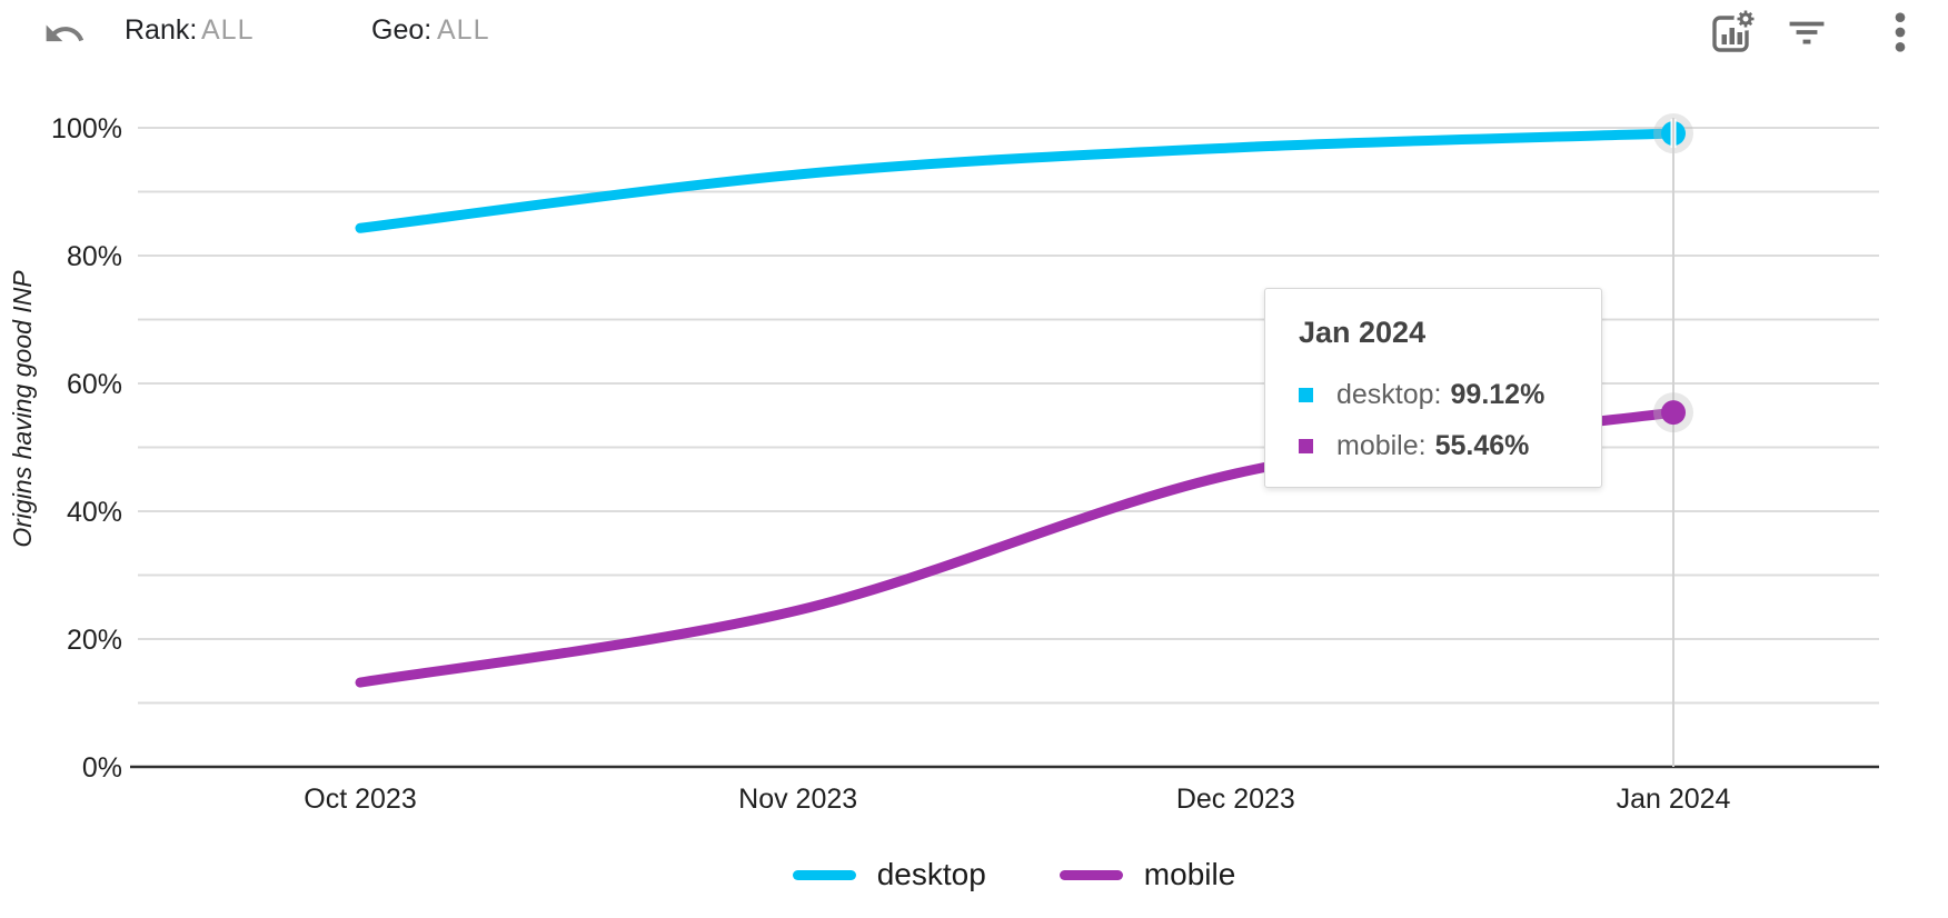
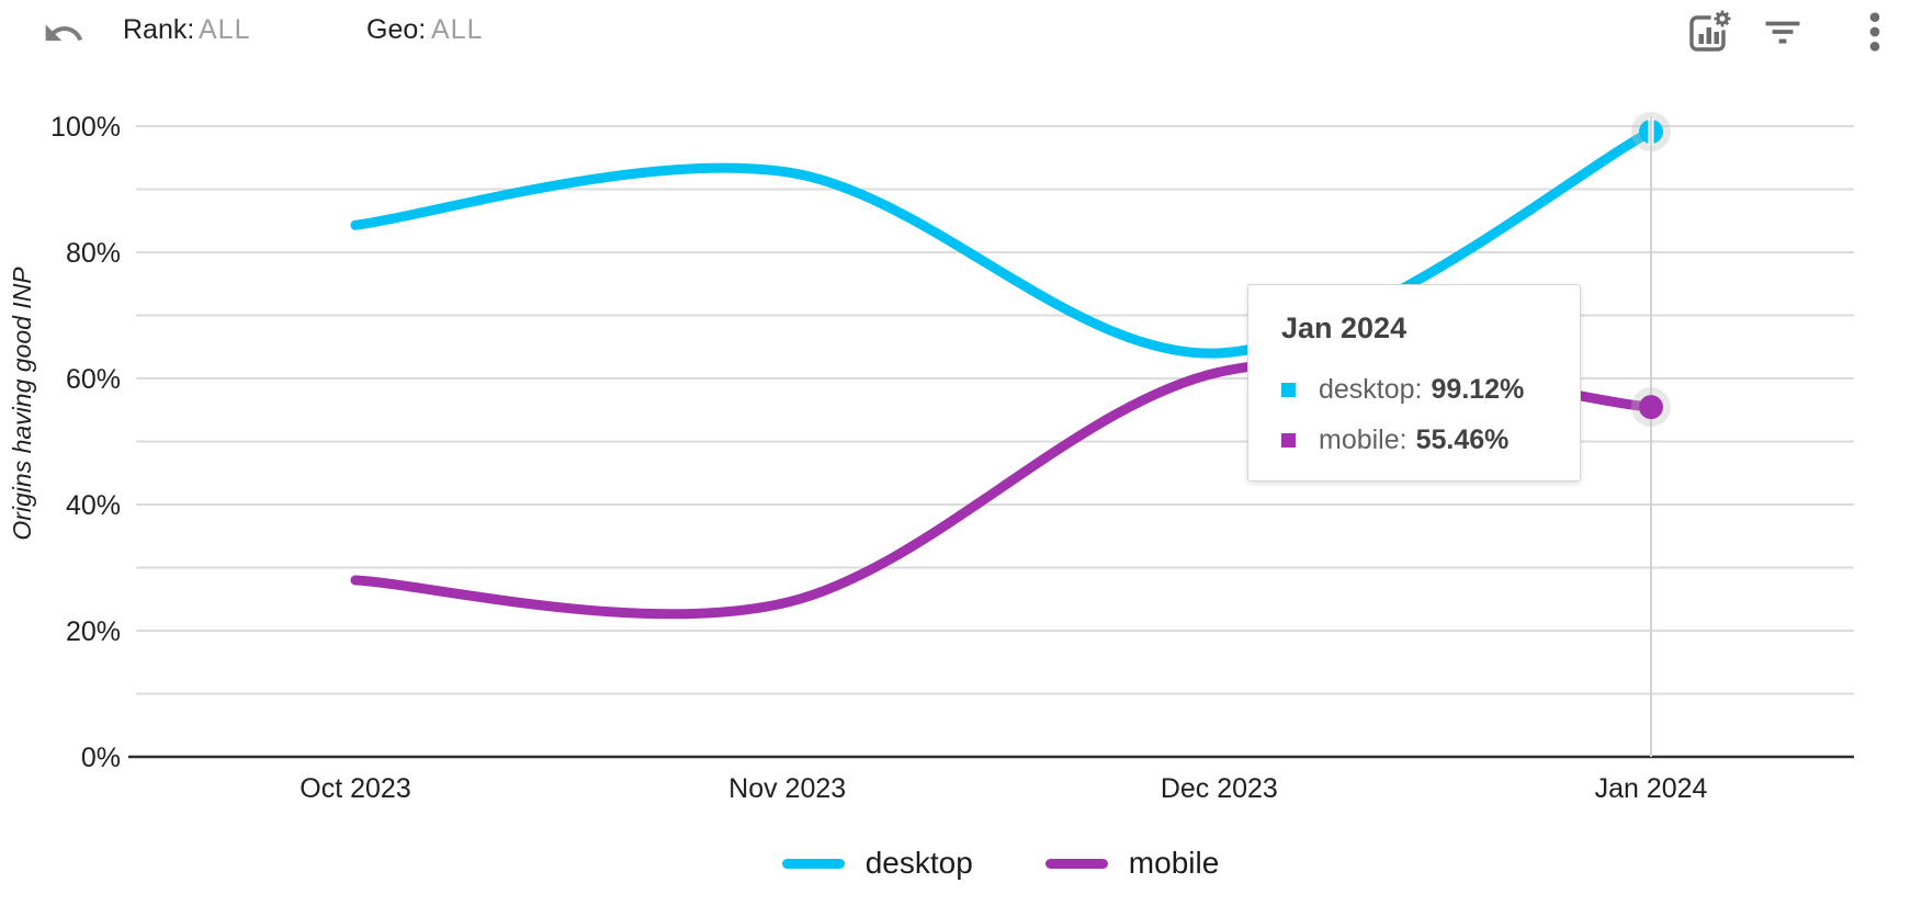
mobile/Oct 2023: 13% -> 28%
desktop/Dec 2023: 97% -> 64%
mobile/Dec 2023: 46% -> 61%
